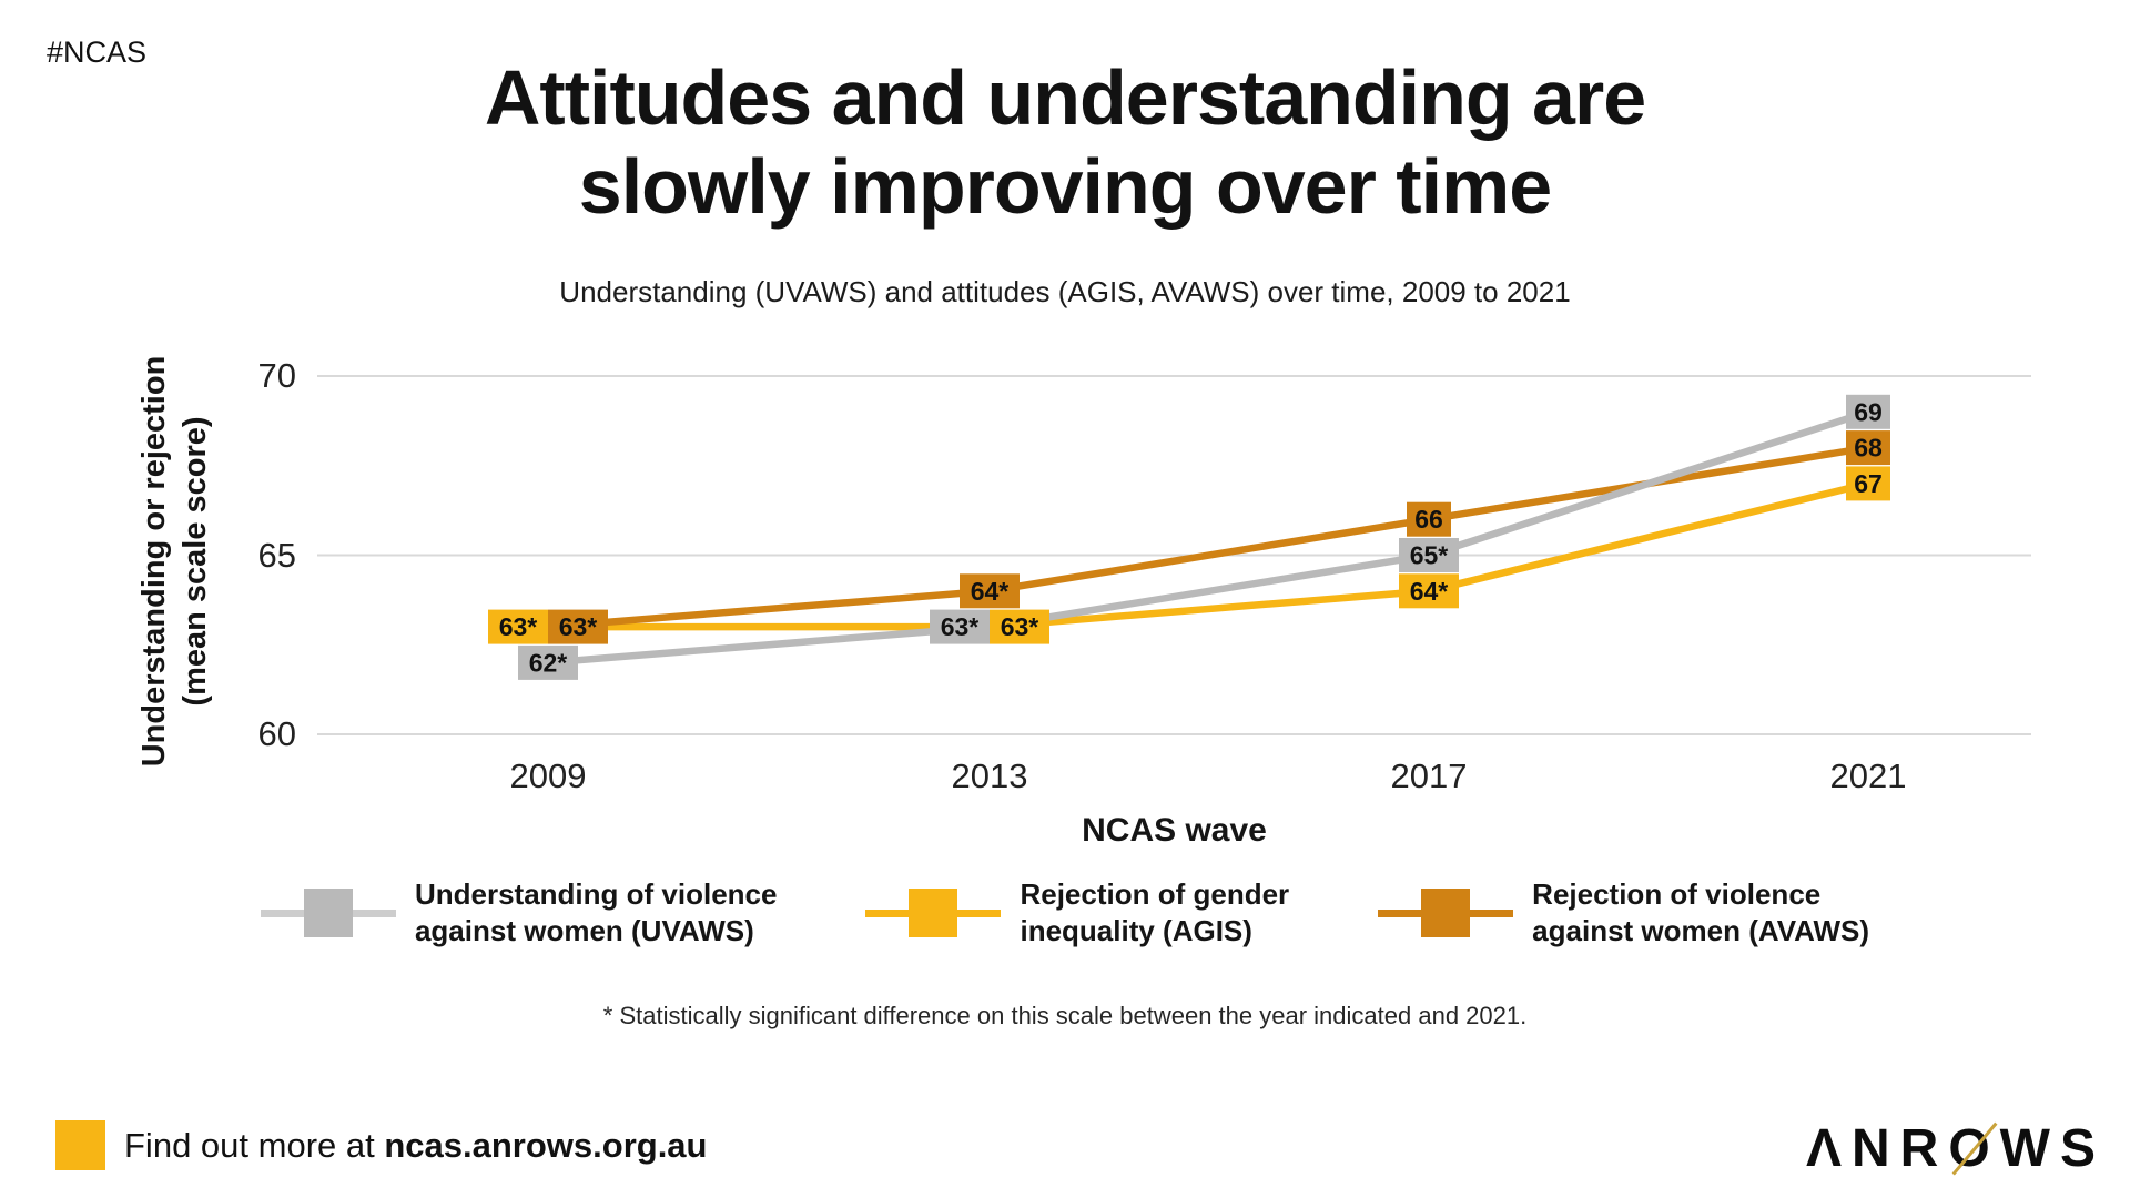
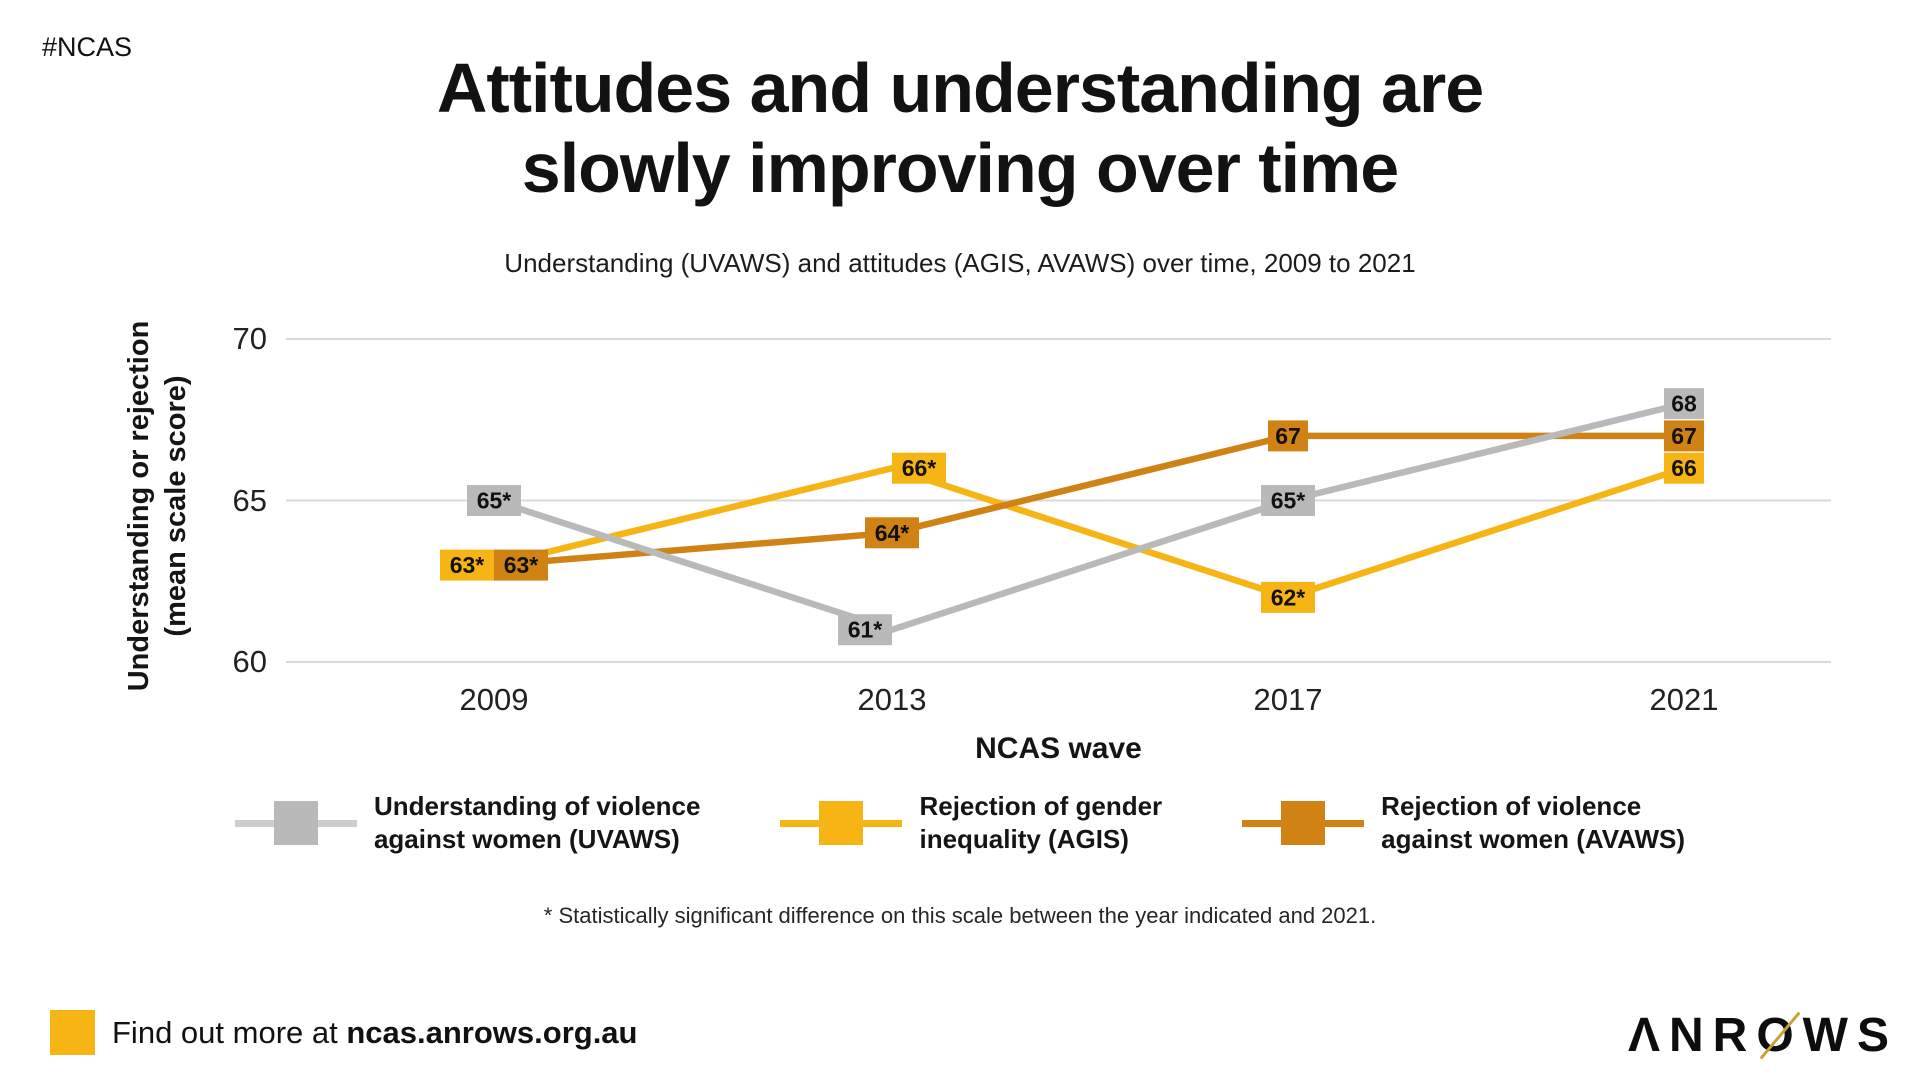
Understanding of violence against women (UVAWS)/2009: 62 -> 65
Understanding of violence against women (UVAWS)/2013: 63 -> 61
Rejection of gender inequality (AGIS)/2013: 63 -> 66
Rejection of gender inequality (AGIS)/2017: 64 -> 62
Rejection of violence against women (AVAWS)/2017: 66 -> 67
Understanding of violence against women (UVAWS)/2021: 69 -> 68
Rejection of gender inequality (AGIS)/2021: 67 -> 66
Rejection of violence against women (AVAWS)/2021: 68 -> 67
